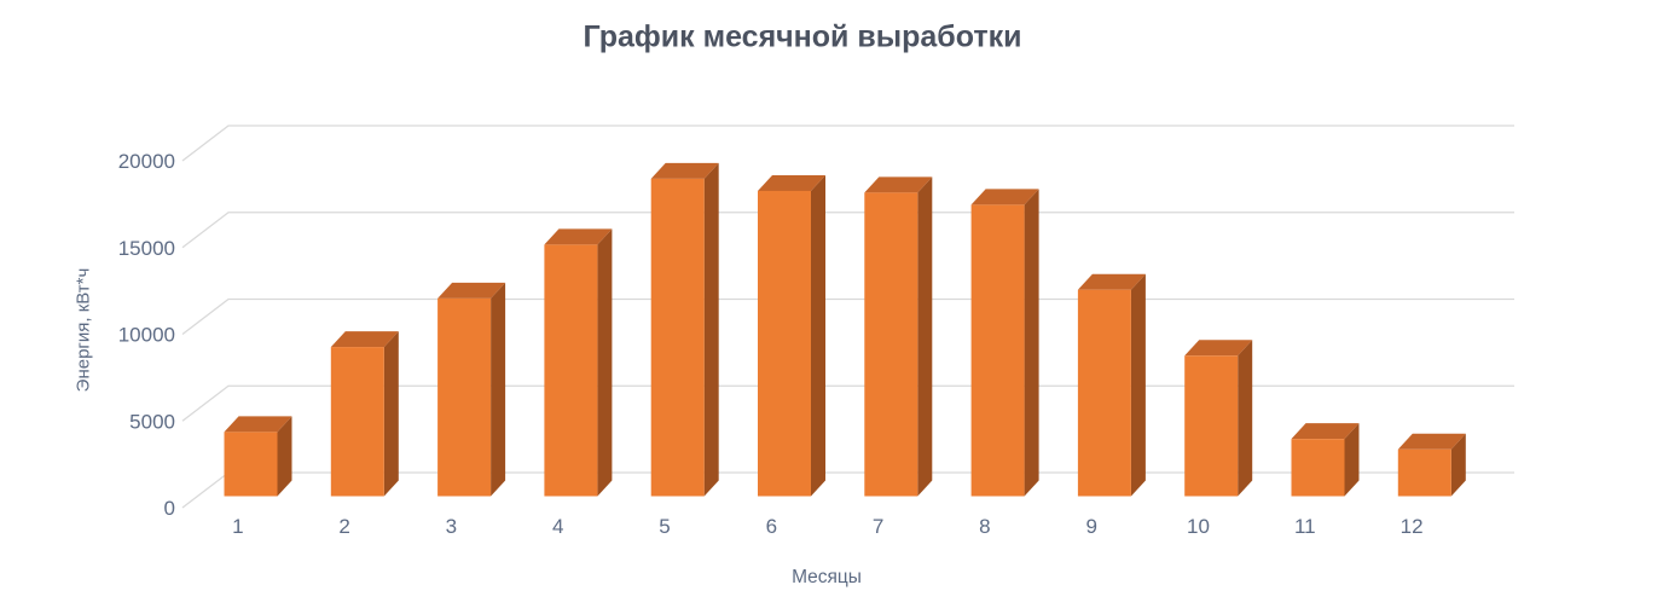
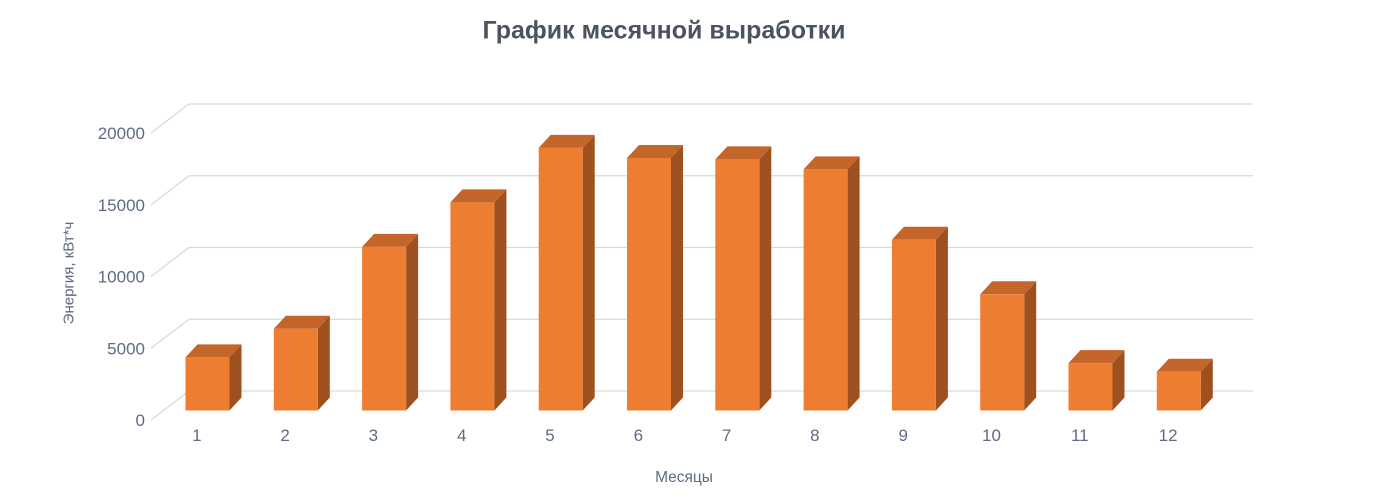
2: 8600 -> 5700
